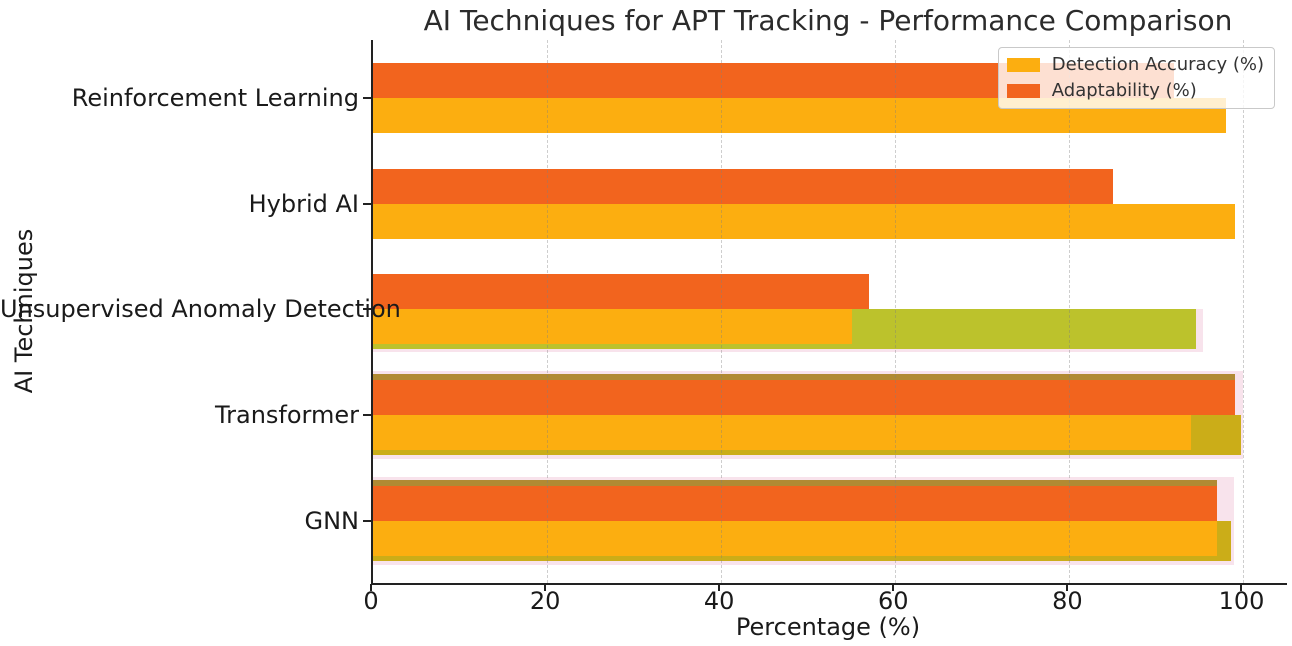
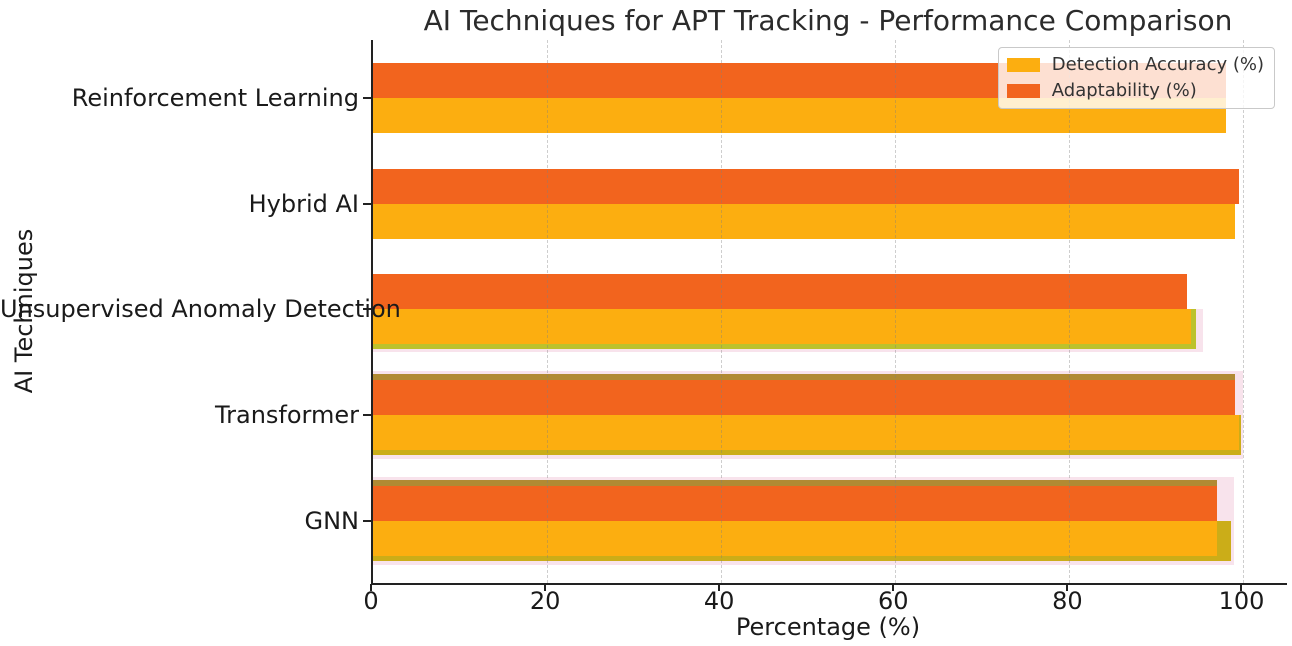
Adaptability (%)/Reinforcement Learning: 92 -> 98
Adaptability (%)/Hybrid AI: 85 -> 100
Detection Accuracy (%)/Unsupervised Anomaly Detection: 55 -> 94
Adaptability (%)/Unsupervised Anomaly Detection: 57 -> 94
Detection Accuracy (%)/Transformer: 94 -> 100
